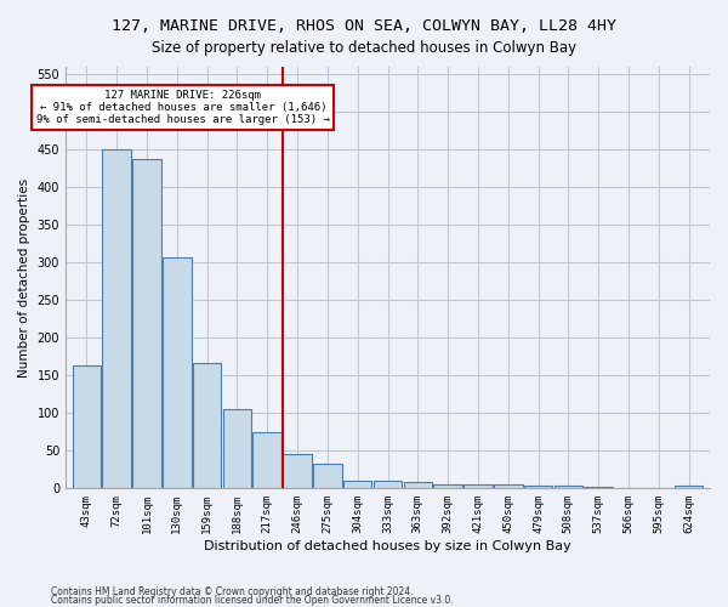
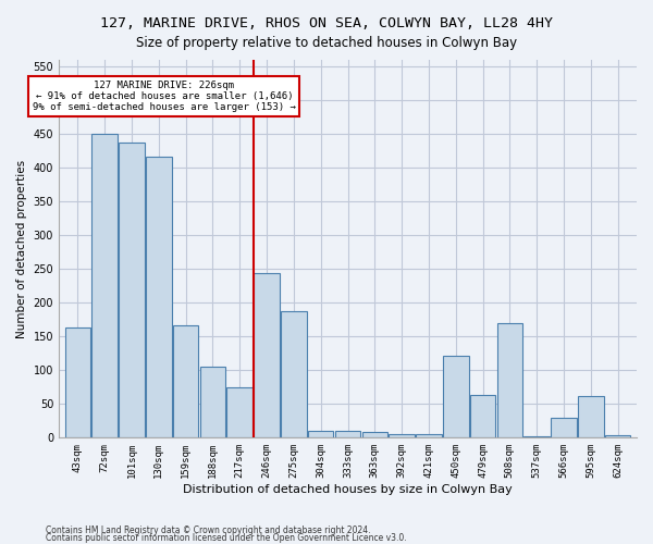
130sqm: 307 -> 416
246sqm: 45 -> 244
275sqm: 33 -> 188
450sqm: 5 -> 122
479sqm: 4 -> 64
508sqm: 3 -> 170
566sqm: 1 -> 30
595sqm: 1 -> 62
